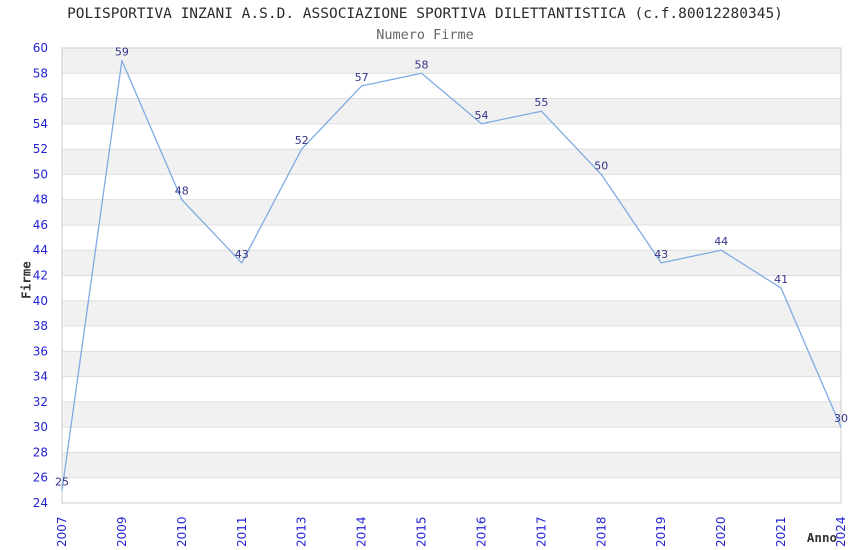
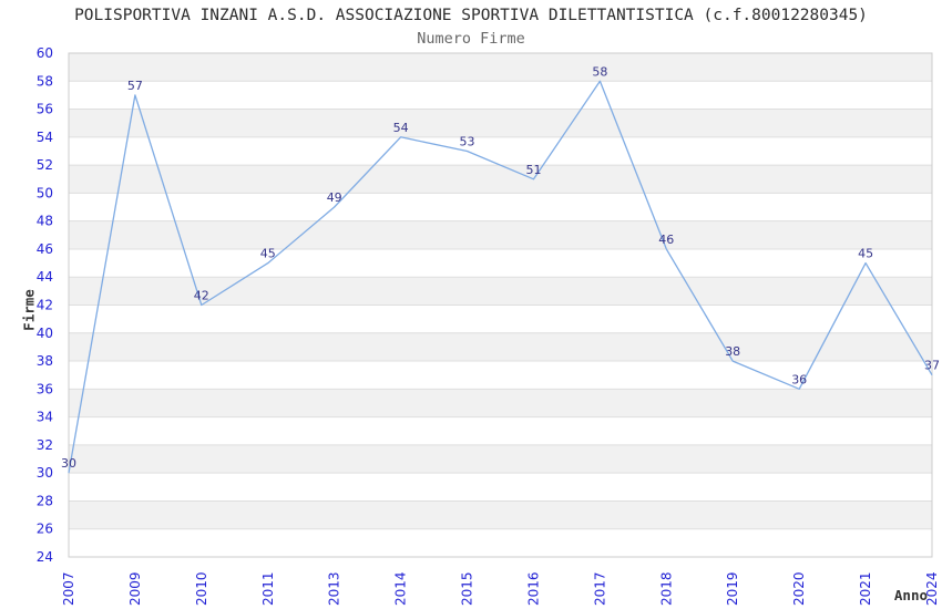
2007: 25 -> 30
2009: 59 -> 57
2010: 48 -> 42
2011: 43 -> 45
2013: 52 -> 49
2014: 57 -> 54
2015: 58 -> 53
2016: 54 -> 51
2017: 55 -> 58
2018: 50 -> 46
2019: 43 -> 38
2020: 44 -> 36
2021: 41 -> 45
2024: 30 -> 37
